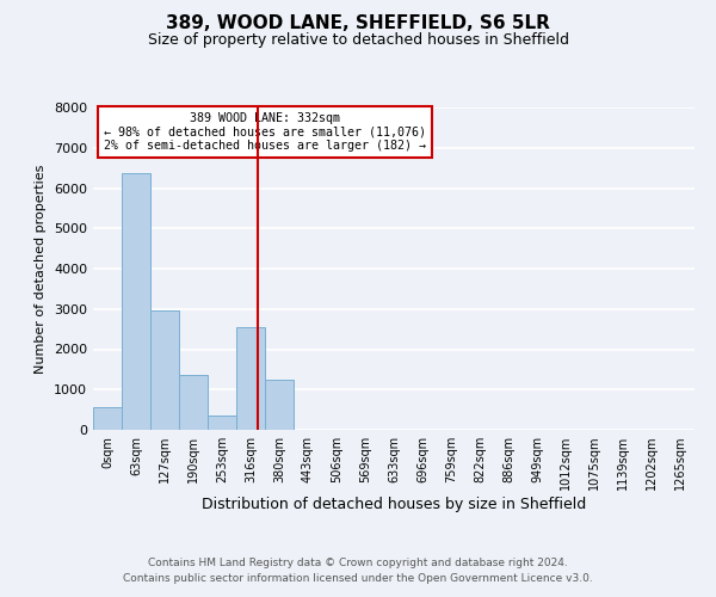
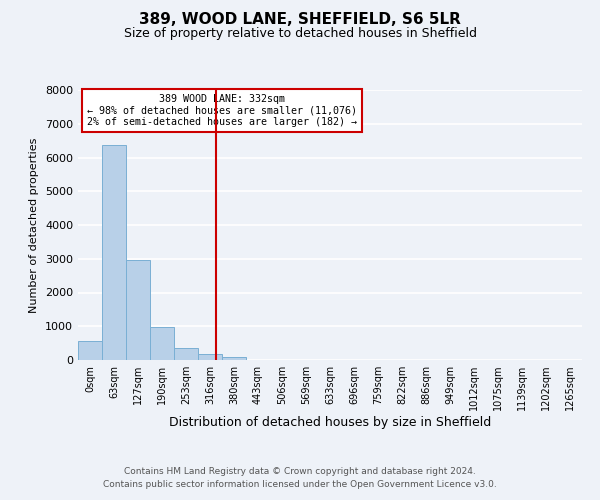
190sqm: 1350 -> 980
316sqm: 2550 -> 180
380sqm: 1250 -> 90
